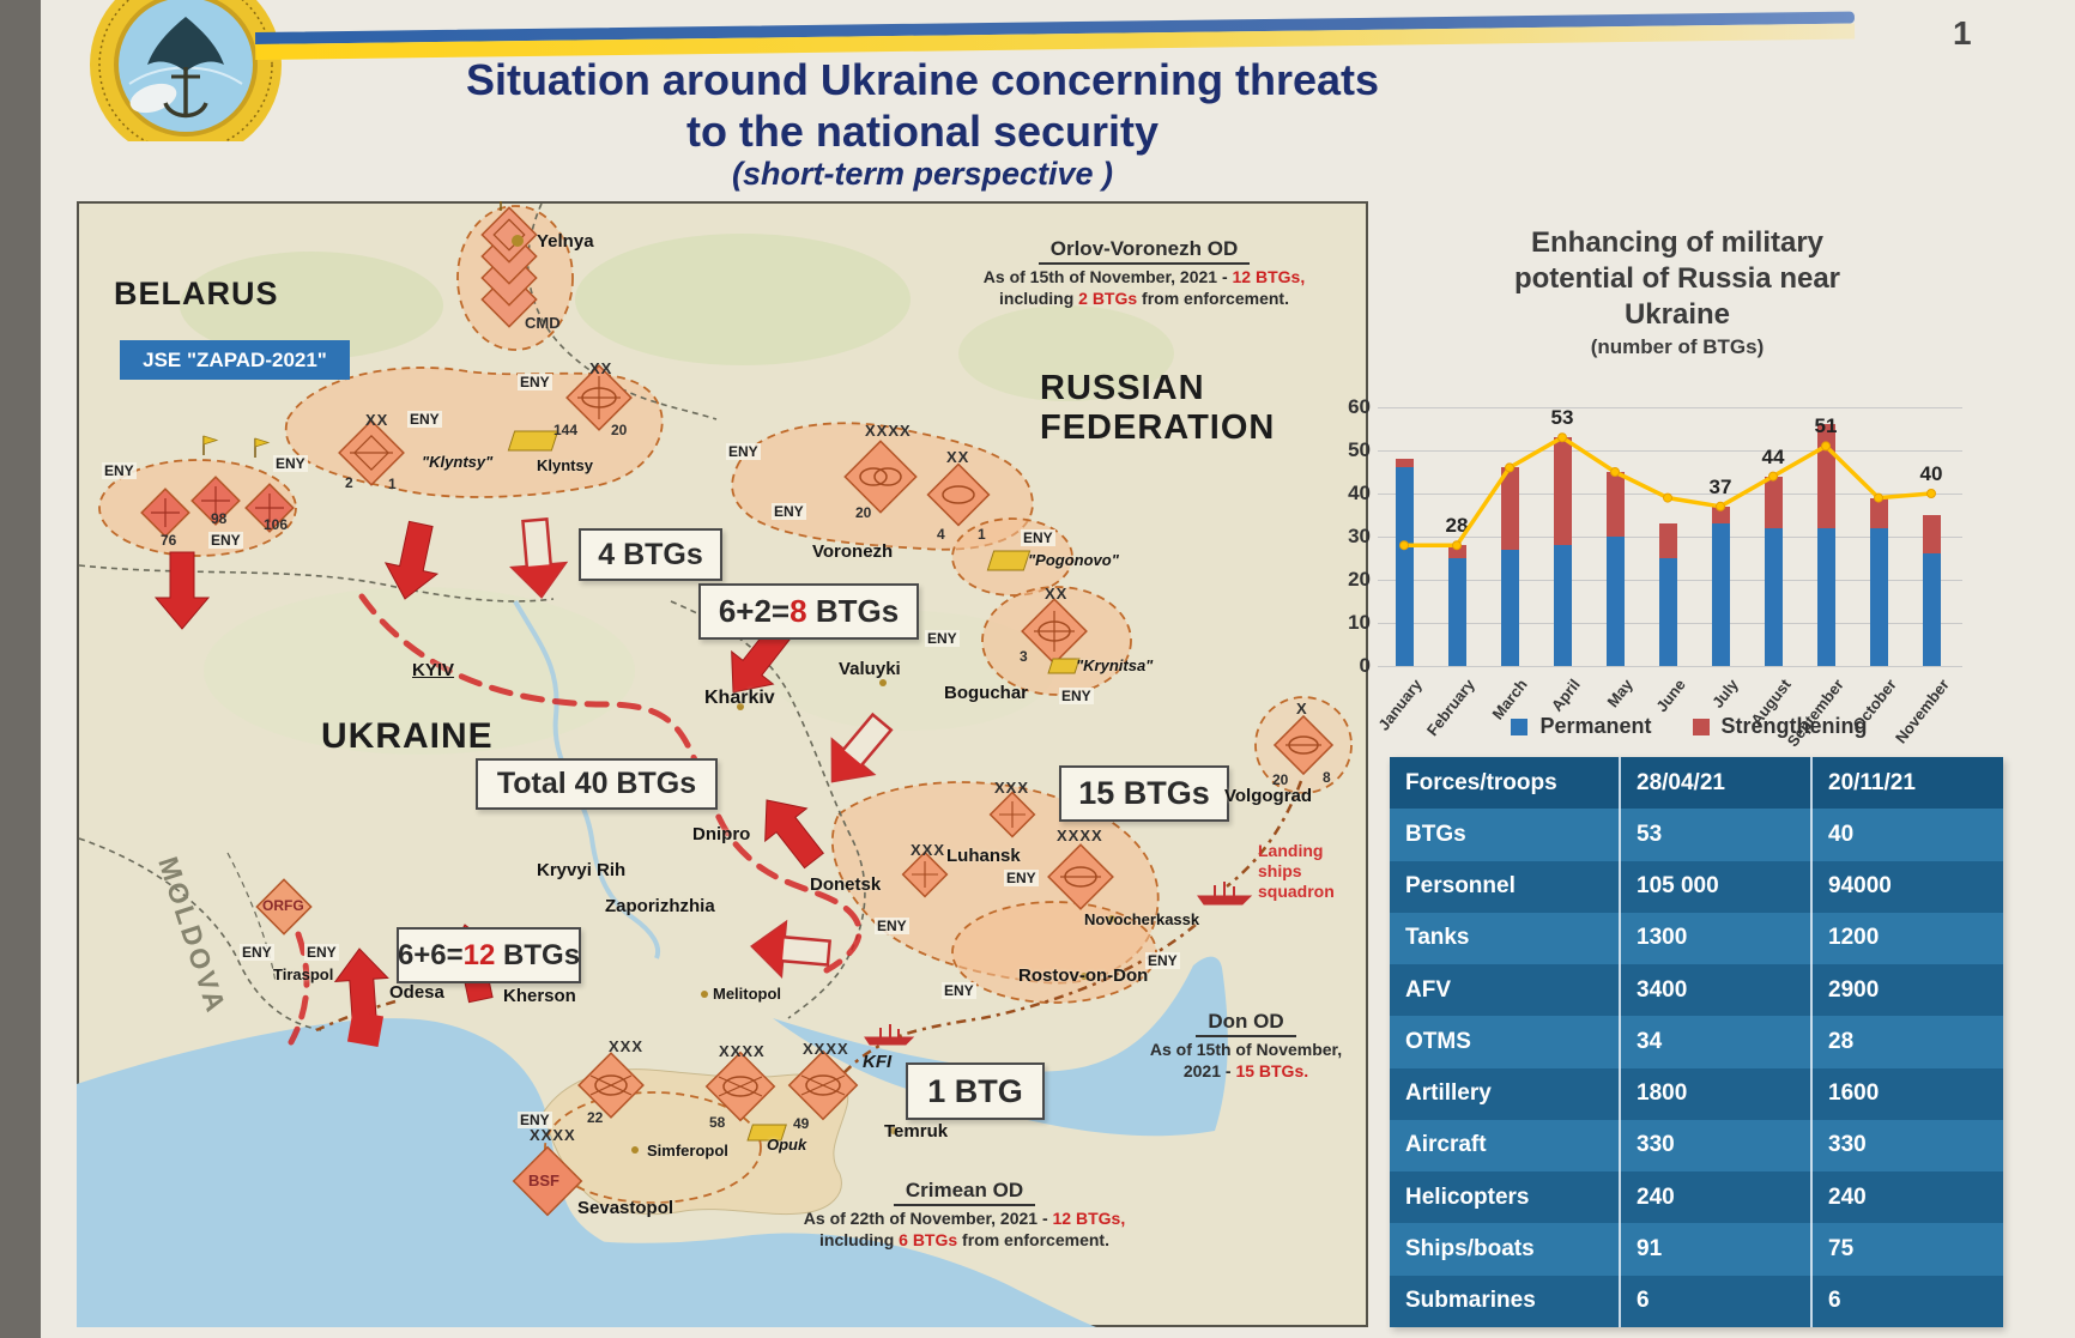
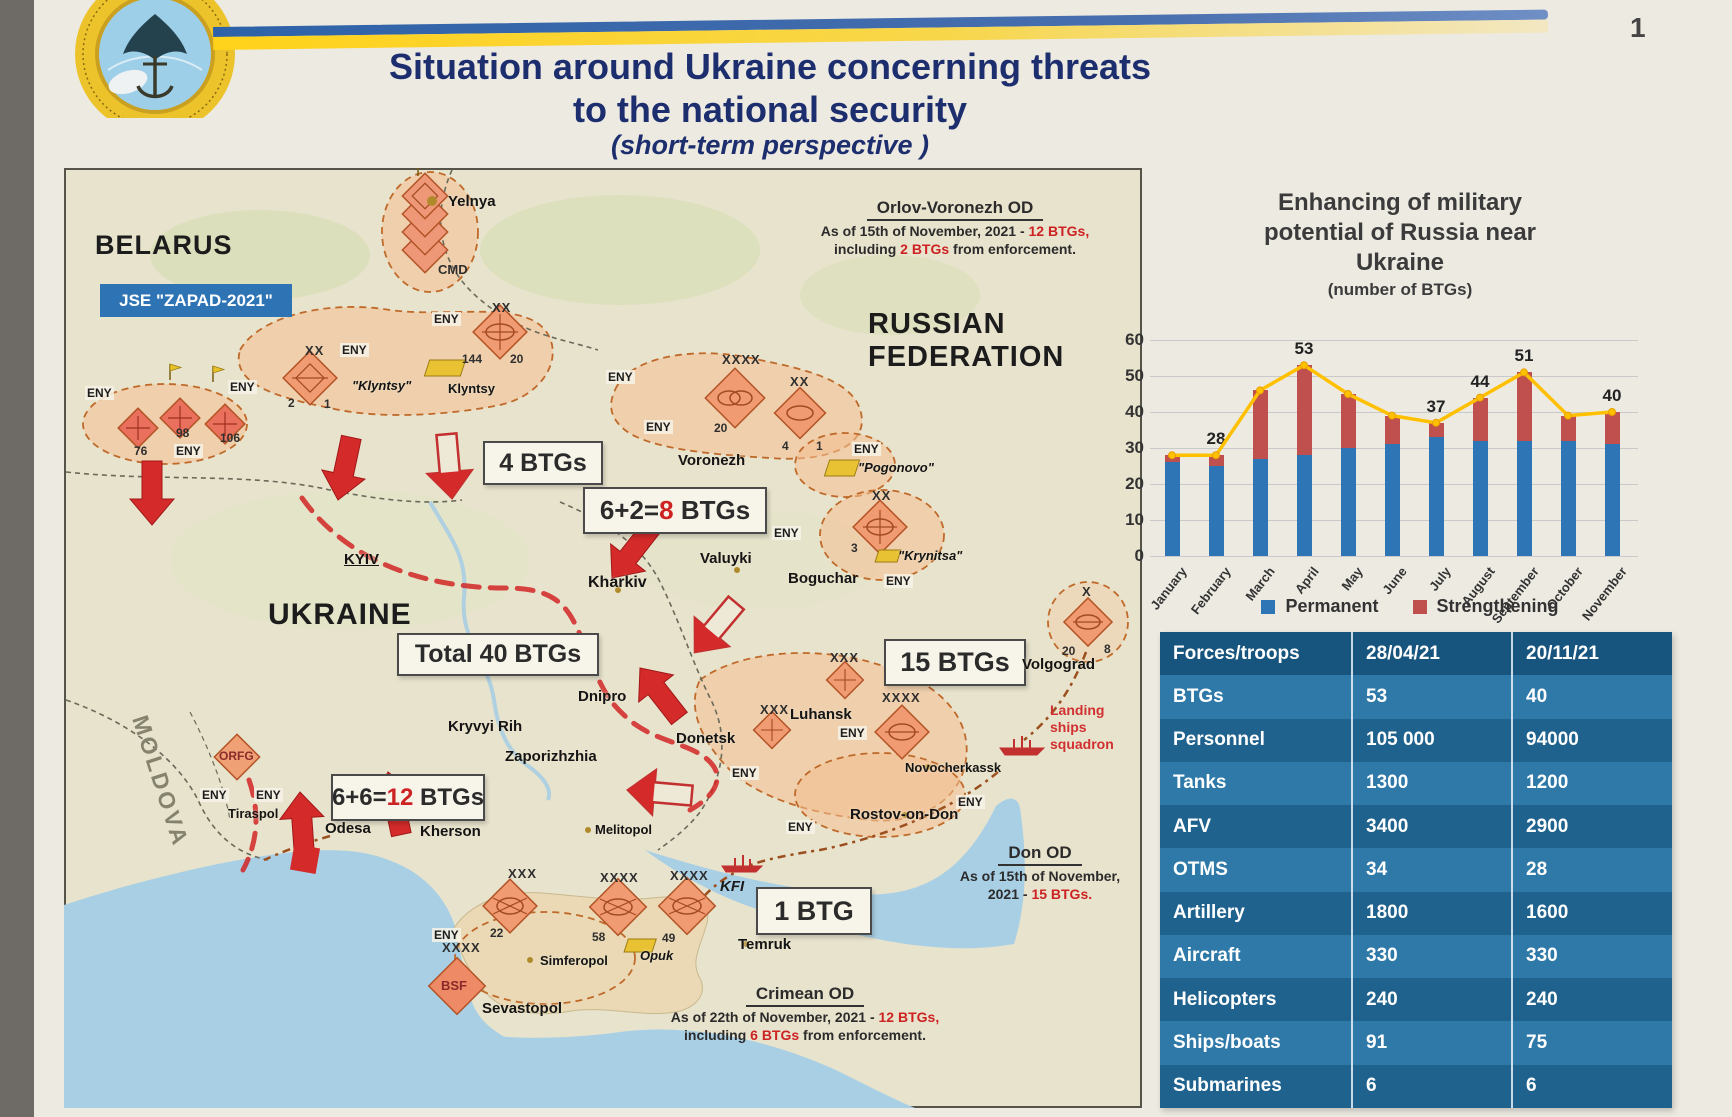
Permanent/January: 46 -> 26
Permanent/June: 25 -> 31
Strengthening/September: 24 -> 19
Permanent/November: 26 -> 31
